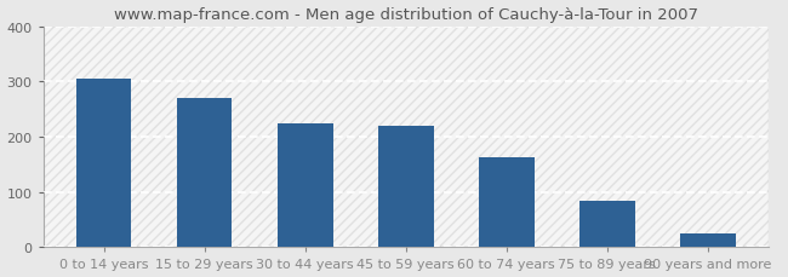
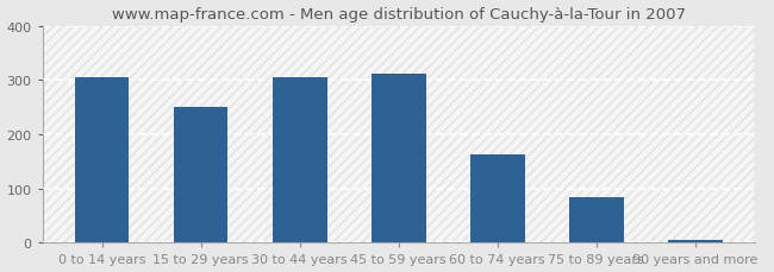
15 to 29 years: 270 -> 250
30 to 44 years: 225 -> 305
45 to 59 years: 220 -> 312
90 years and more: 25 -> 5
